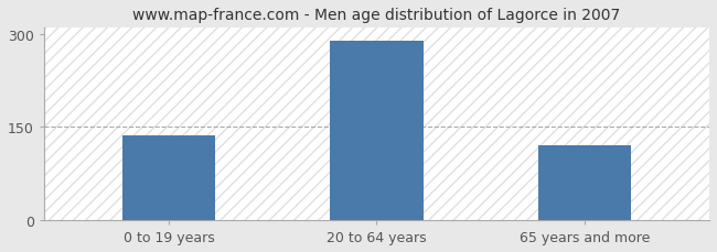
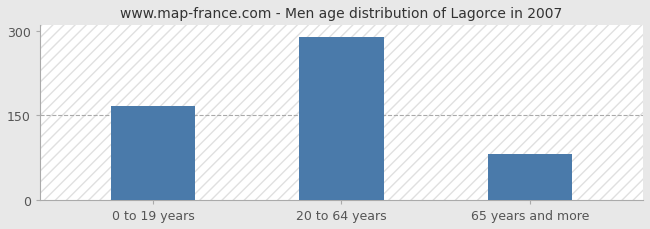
0 to 19 years: 137 -> 166
65 years and more: 120 -> 82
